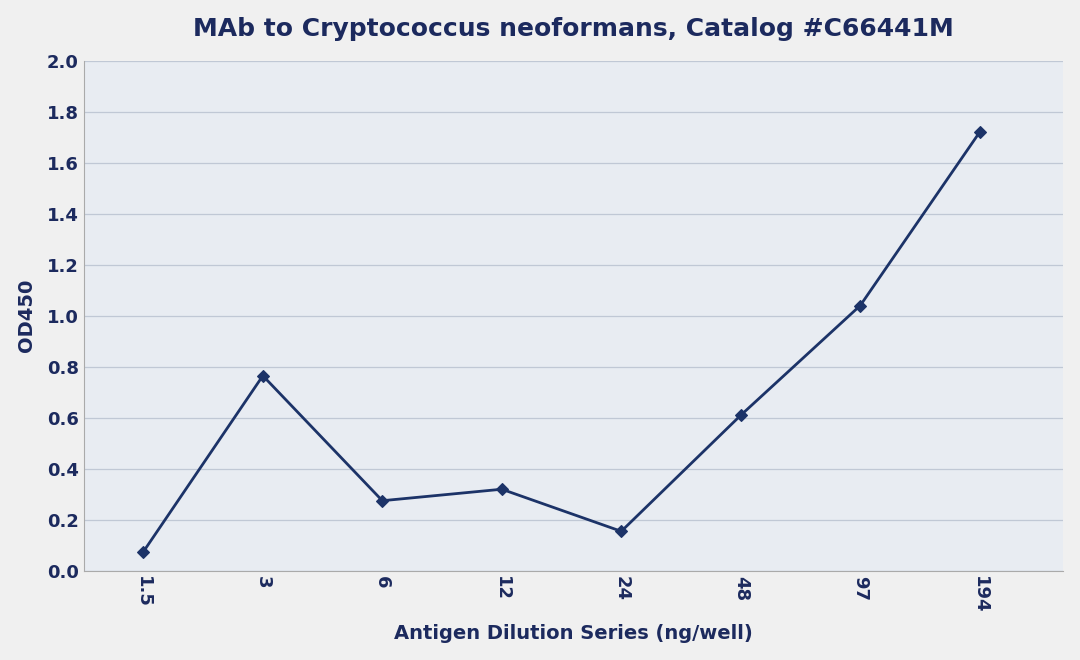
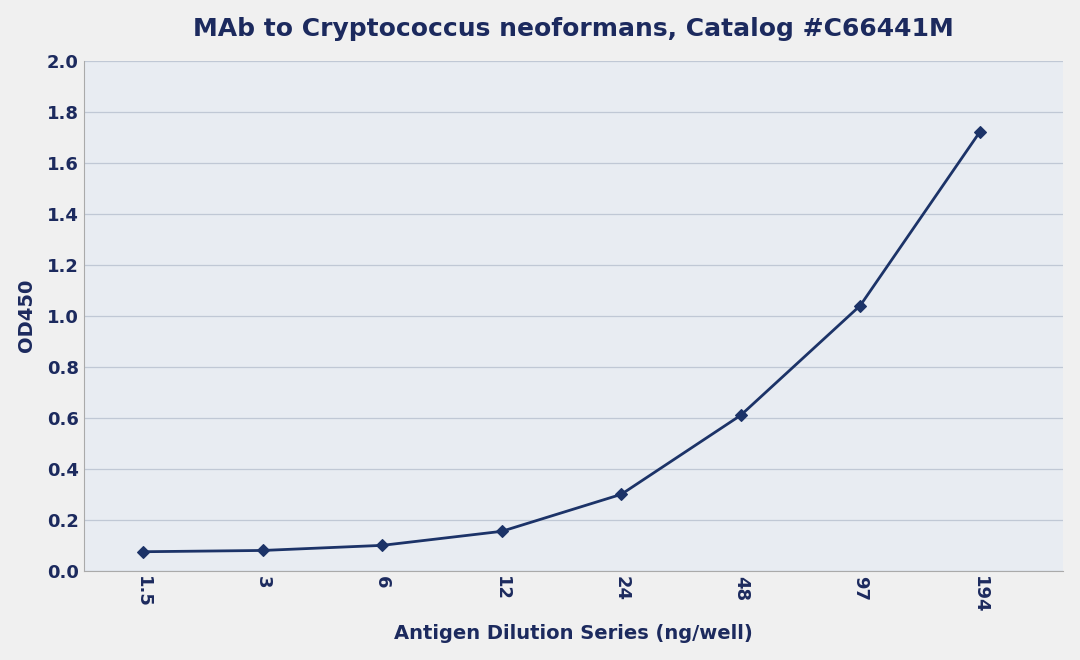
3: 0.765 -> 0.080
6: 0.275 -> 0.100
12: 0.320 -> 0.155
24: 0.155 -> 0.300
